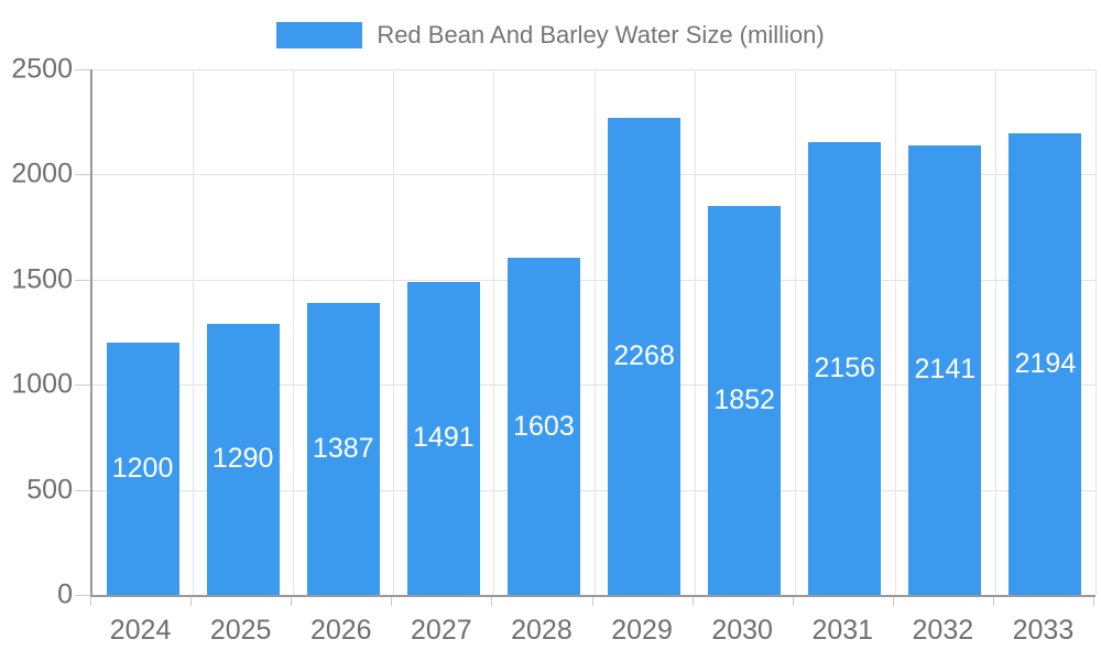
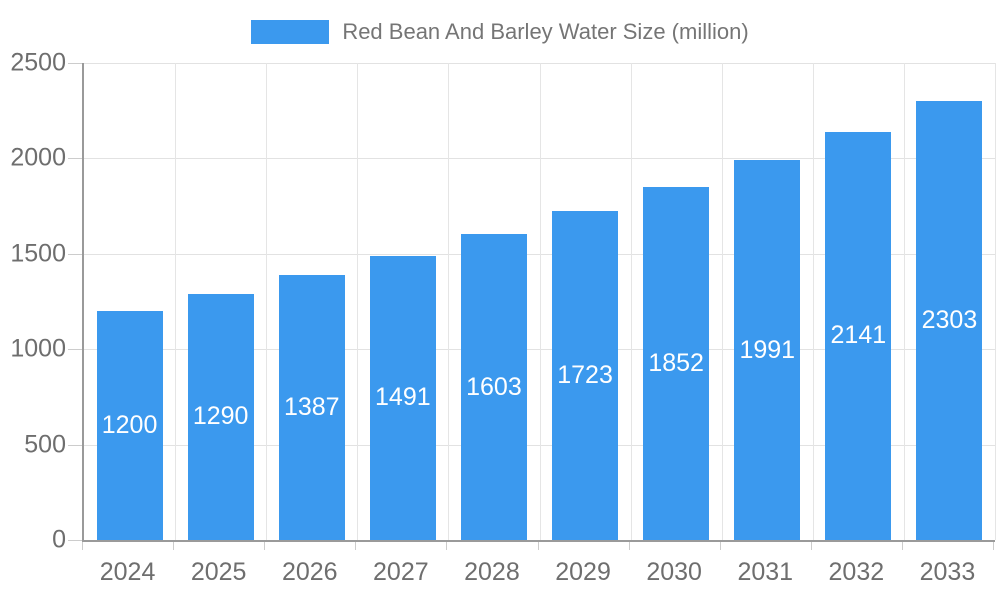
2029: 2268 -> 1723
2031: 2156 -> 1991
2033: 2194 -> 2303
